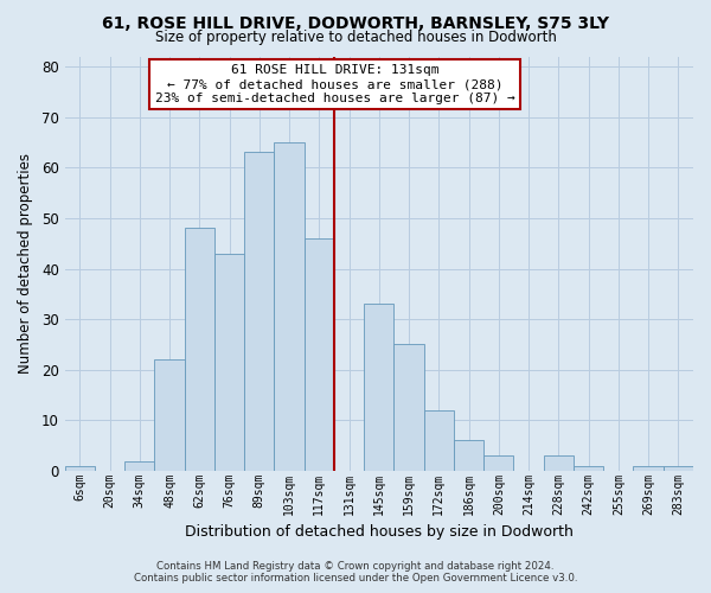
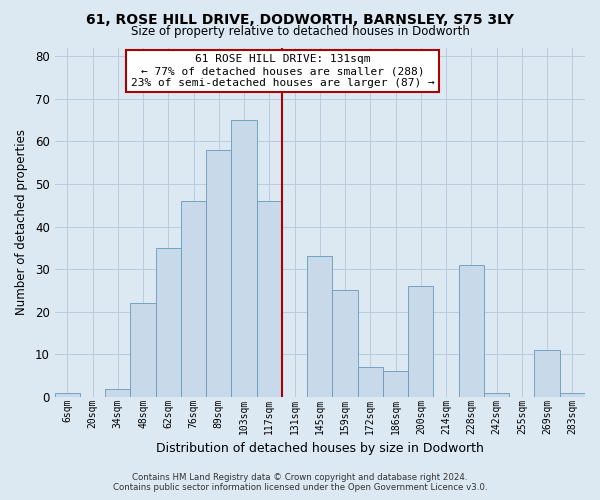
62sqm: 48 -> 35
76sqm: 43 -> 46
89sqm: 63 -> 58
172sqm: 12 -> 7
200sqm: 3 -> 26
228sqm: 3 -> 31
269sqm: 1 -> 11
